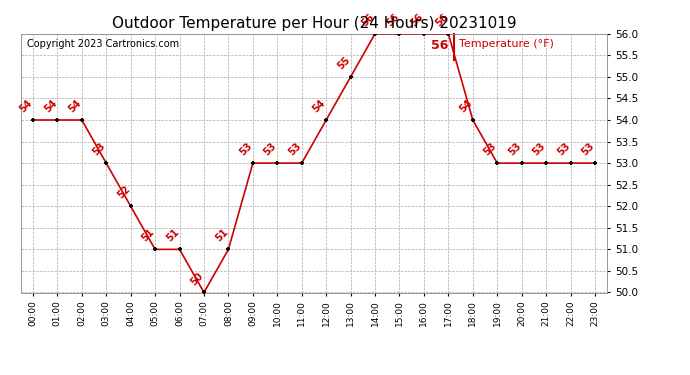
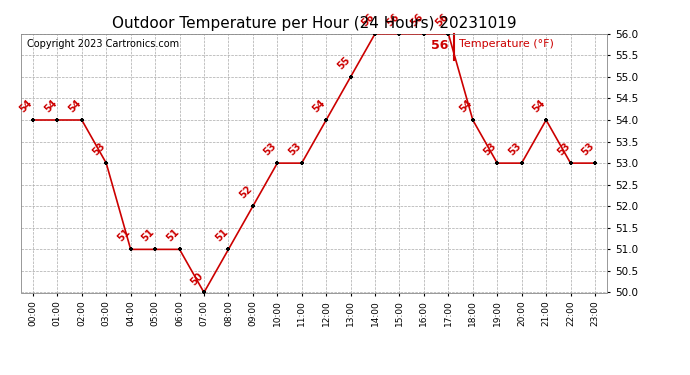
04:00: 52 -> 51
09:00: 53 -> 52
21:00: 53 -> 54
